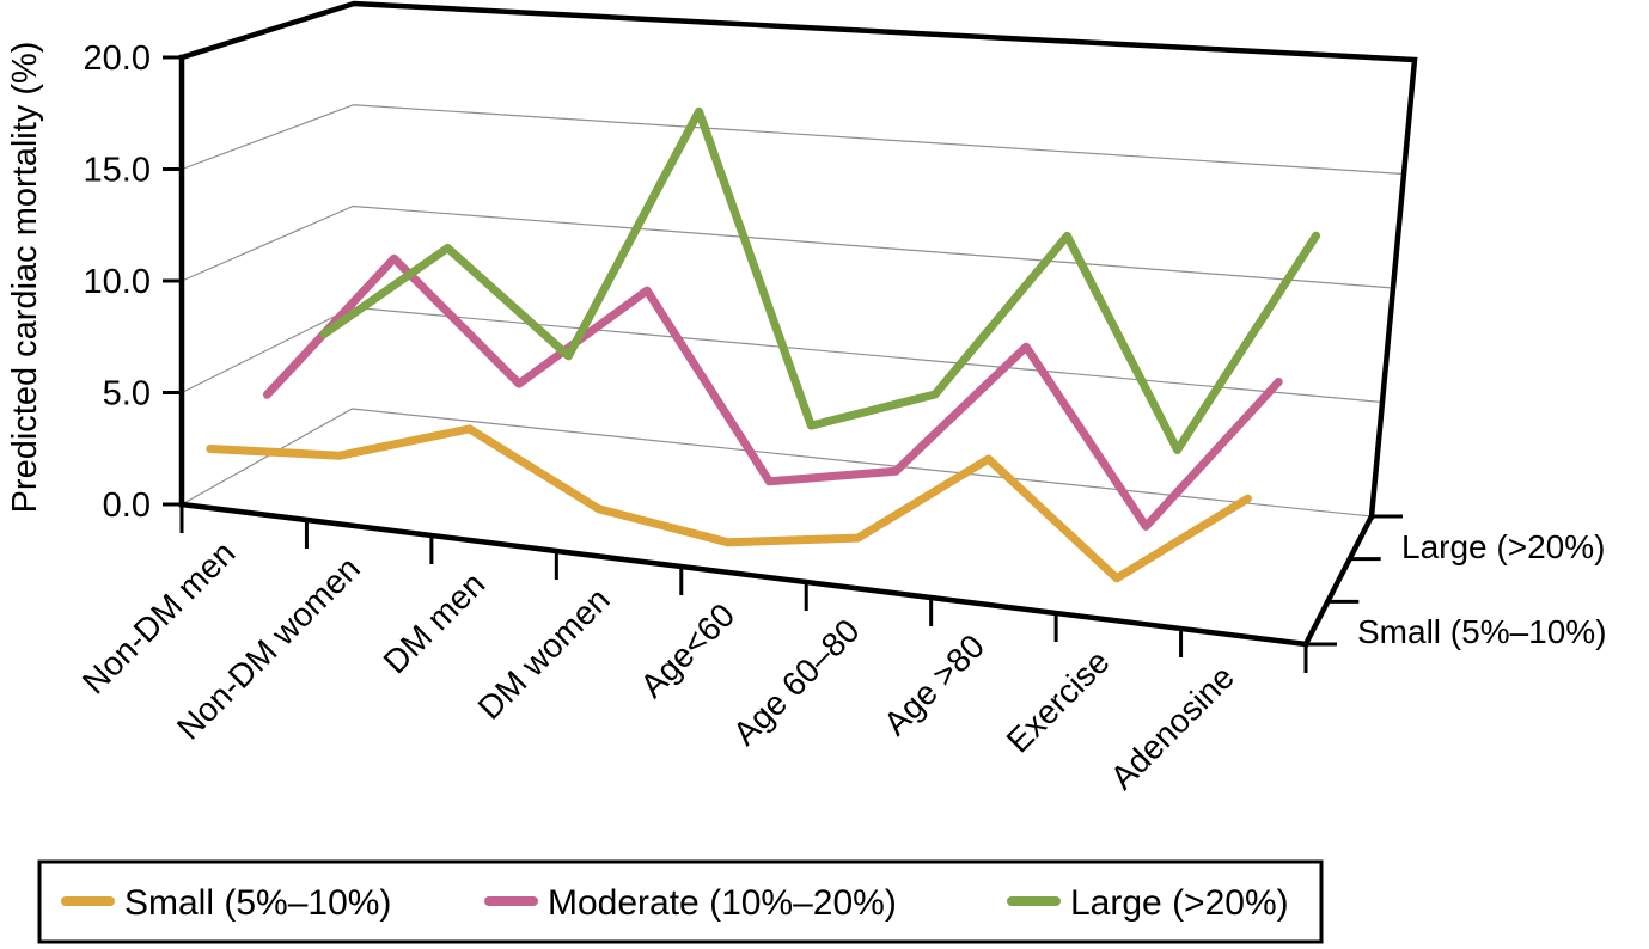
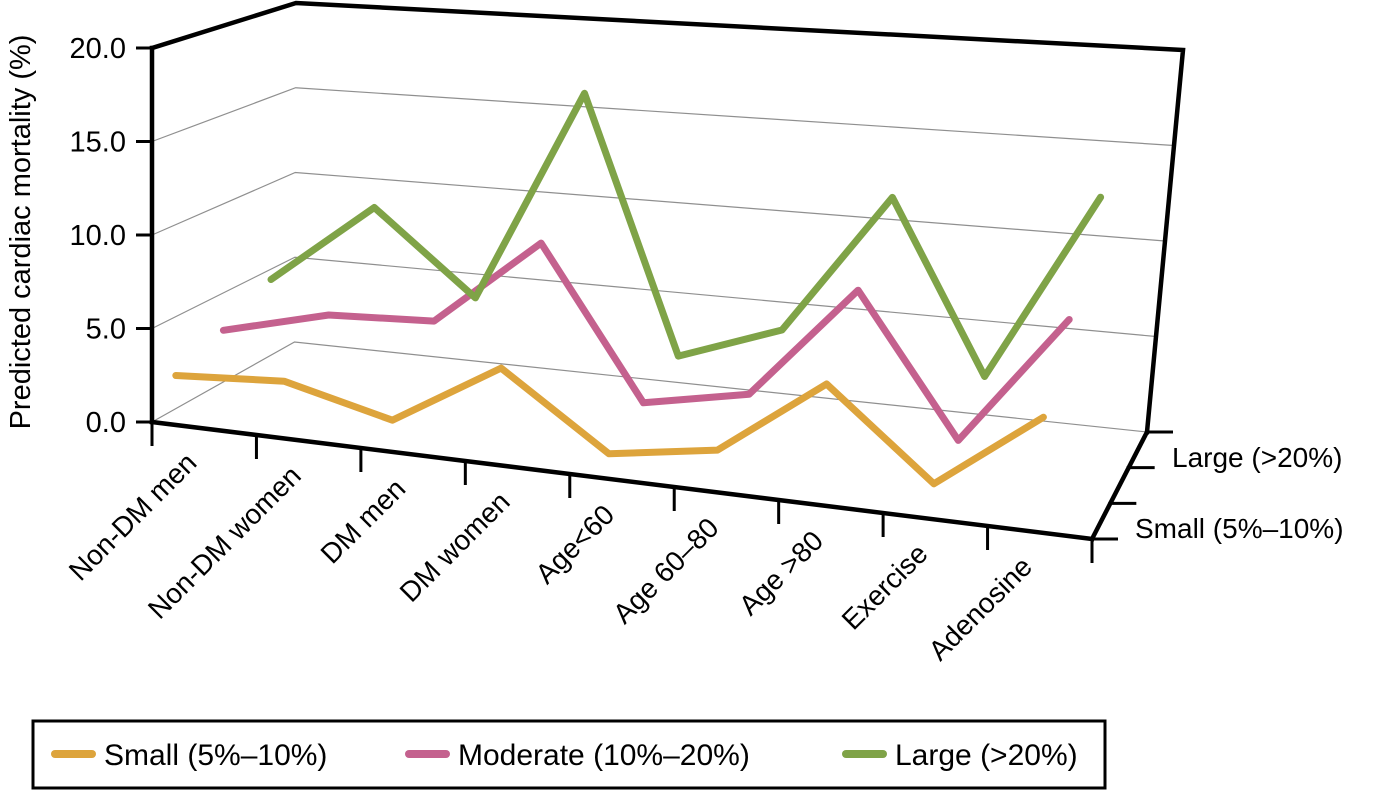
Moderate (10%–20%)/Non-DM women: 9.9 -> 4.4
Small (5%–10%)/DM men: 4.1 -> 0.8
Small (5%–10%)/DM women: 1.2 -> 4.3
